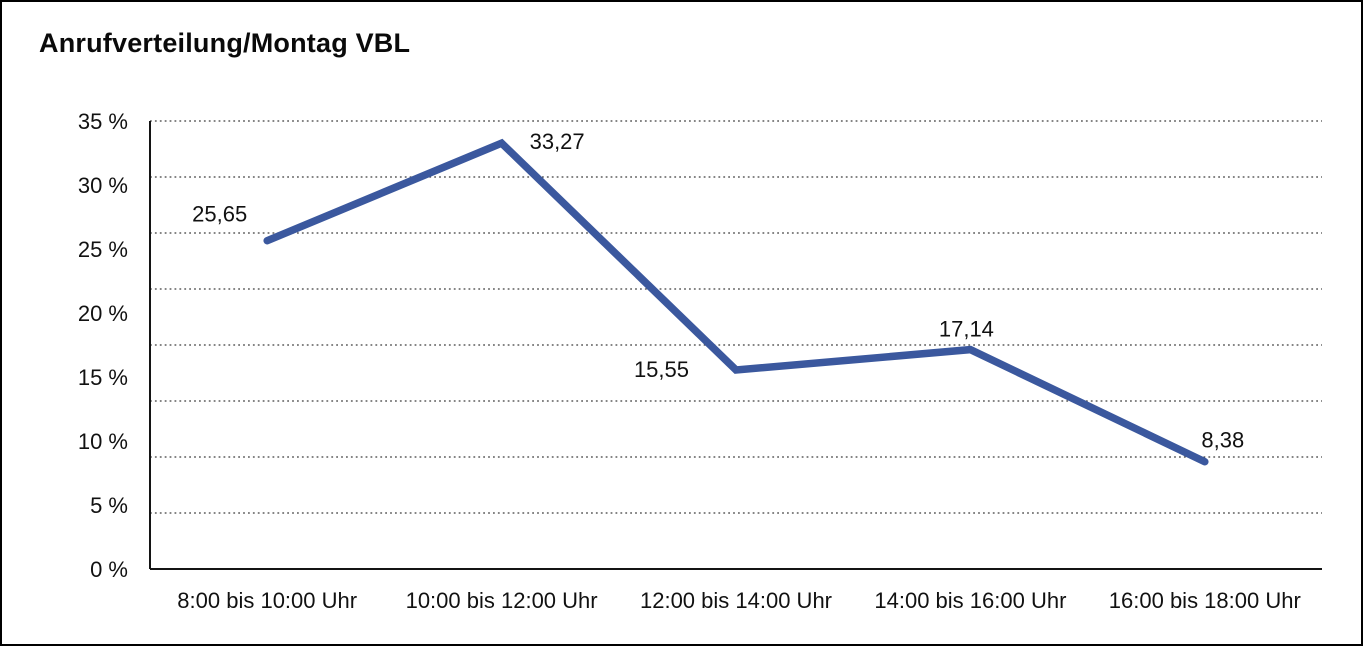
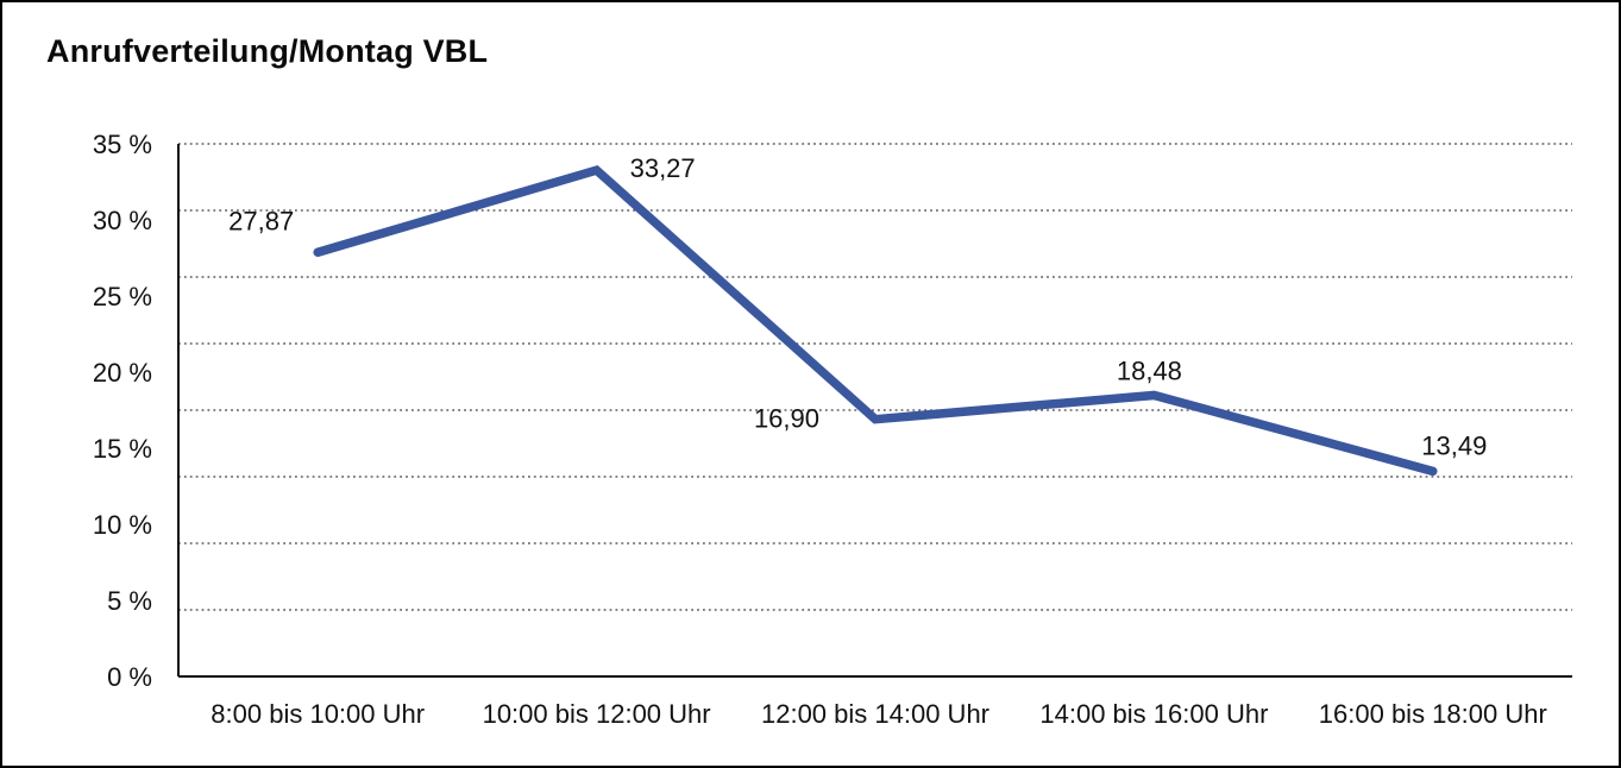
8:00 bis 10:00 Uhr: 25,65 -> 27,87
12:00 bis 14:00 Uhr: 15,55 -> 16,90
14:00 bis 16:00 Uhr: 17,14 -> 18,48
16:00 bis 18:00 Uhr: 8,38 -> 13,49
